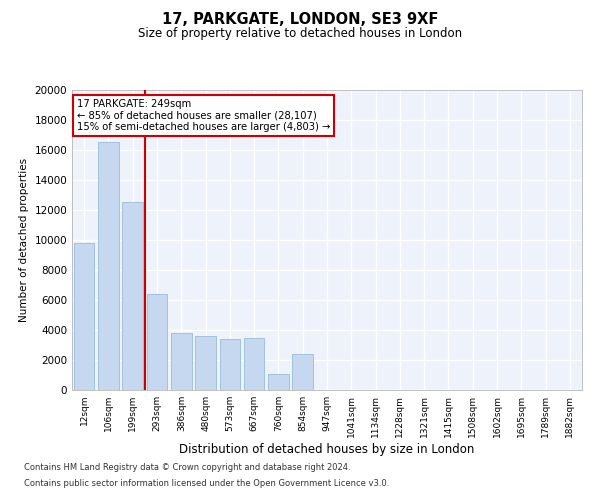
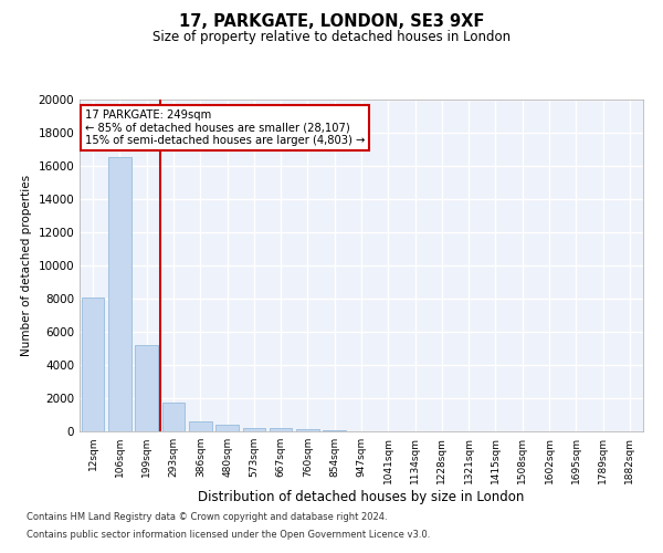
12sqm: 9800 -> 8000
199sqm: 12500 -> 5200
293sqm: 6400 -> 1800
386sqm: 3800 -> 600
480sqm: 3600 -> 400
573sqm: 3400 -> 200
667sqm: 3500 -> 200
760sqm: 1100 -> 100
854sqm: 2400 -> 100
